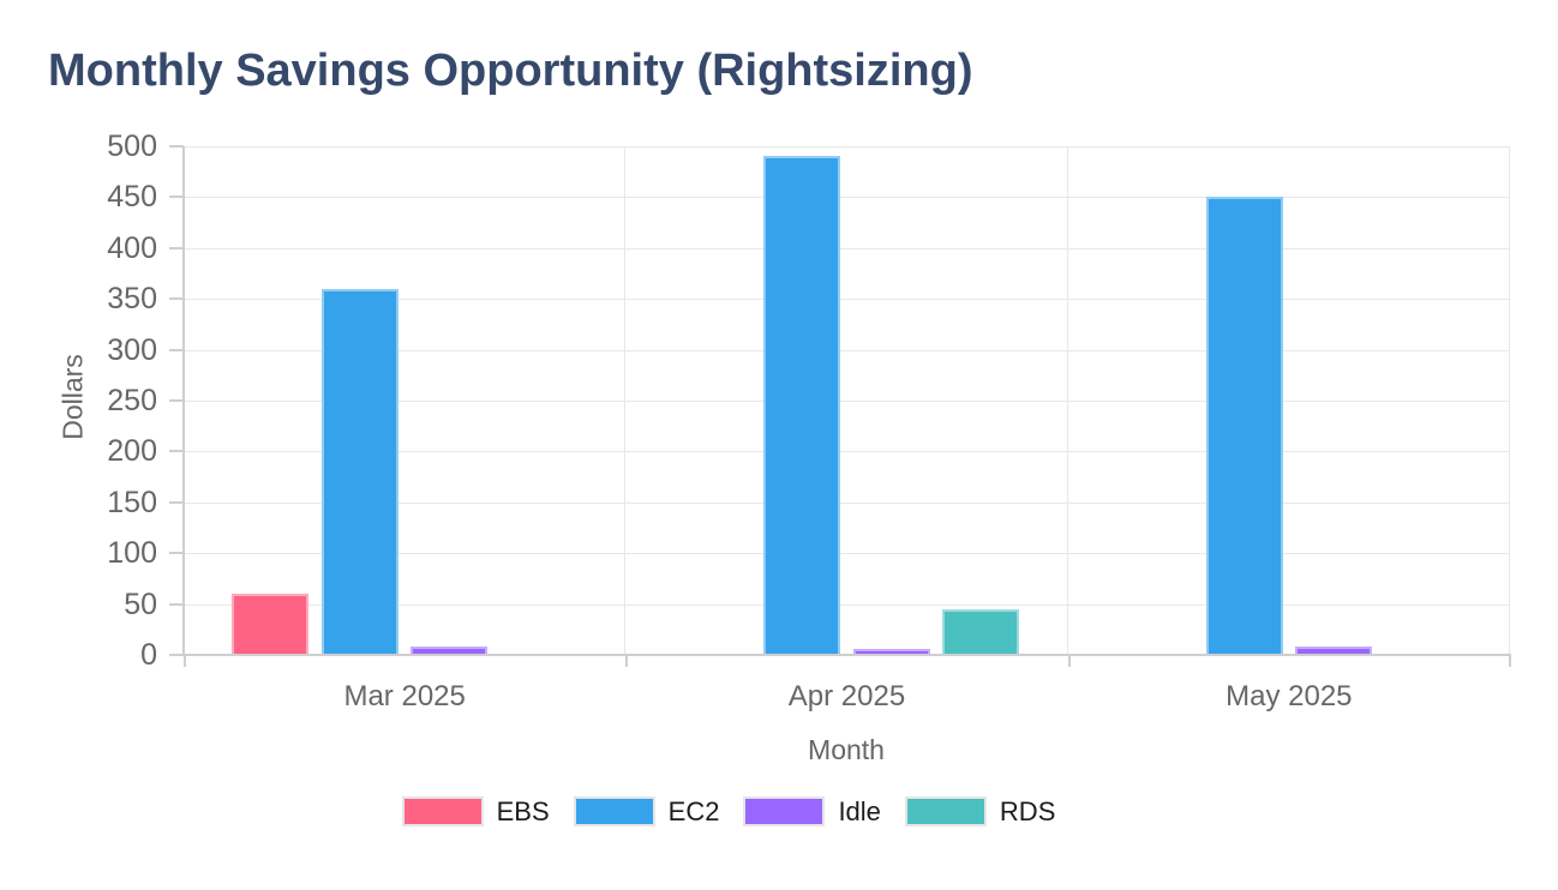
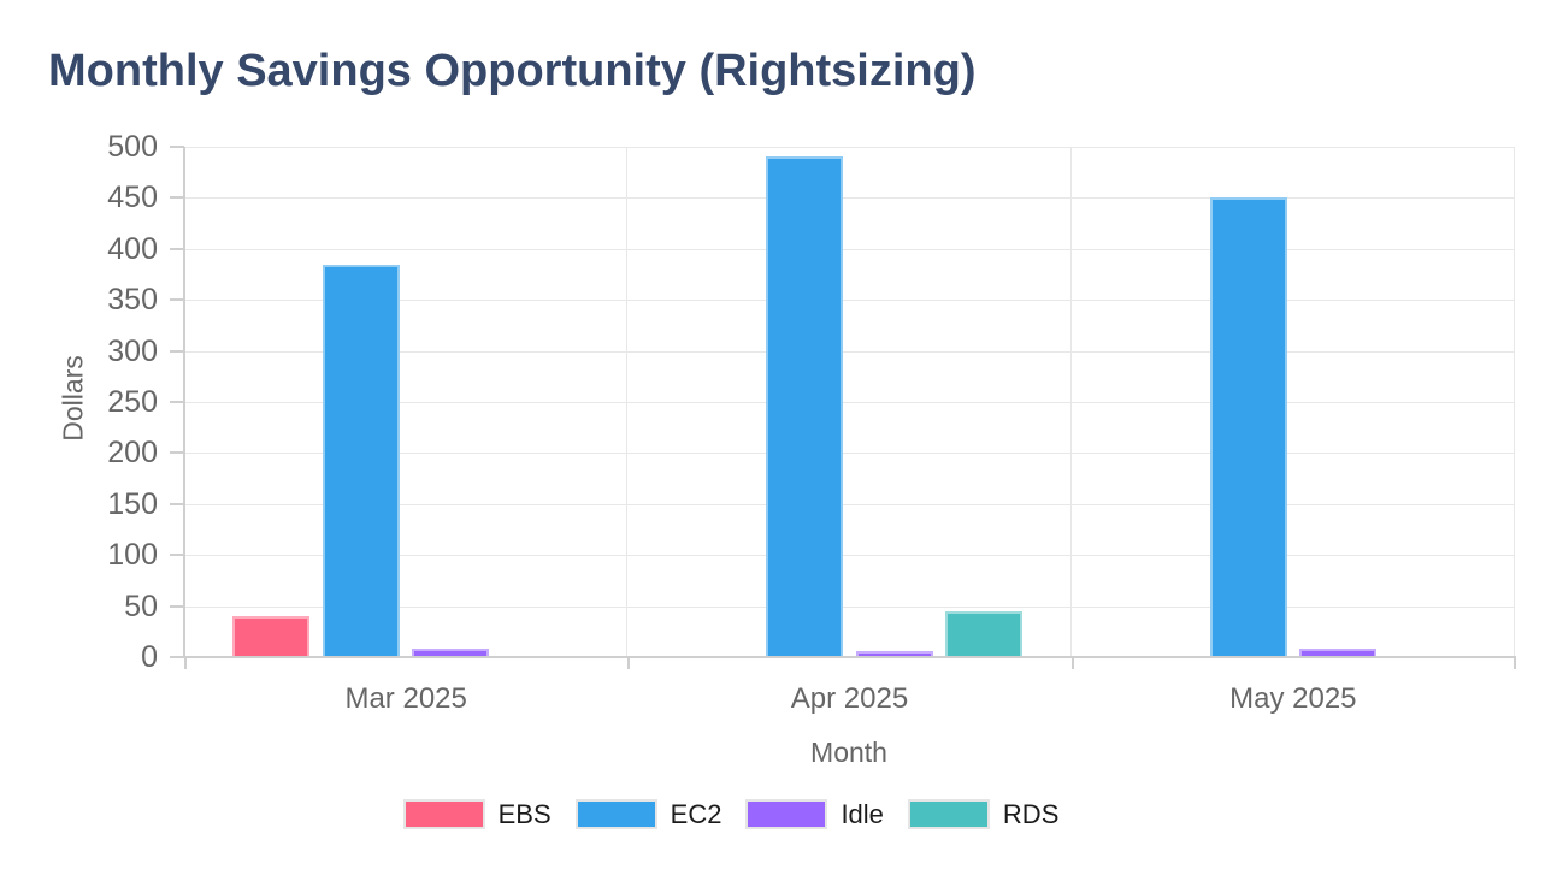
EBS/Mar 2025: 60 -> 40
EC2/Mar 2025: 360 -> 380
